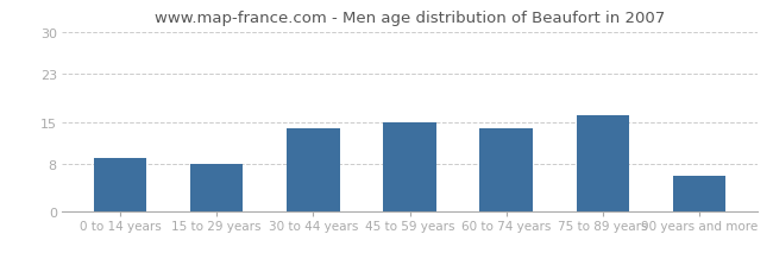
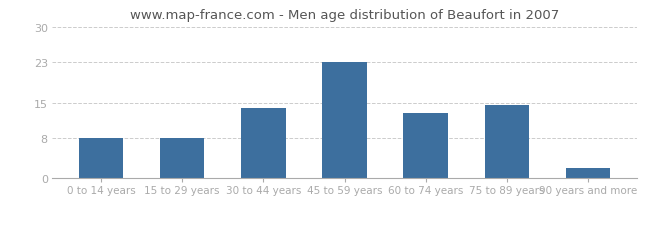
0 to 14 years: 9.0 -> 8.0
45 to 59 years: 15.0 -> 23.0
60 to 74 years: 14.0 -> 13.0
75 to 89 years: 16.0 -> 14.5
90 years and more: 6.0 -> 2.0
